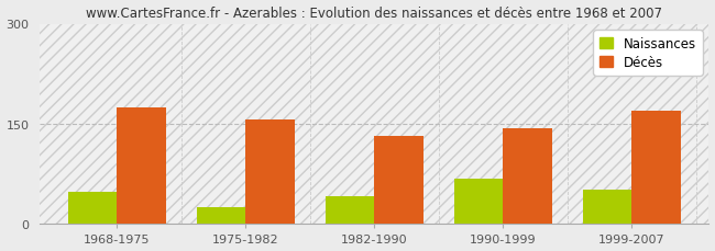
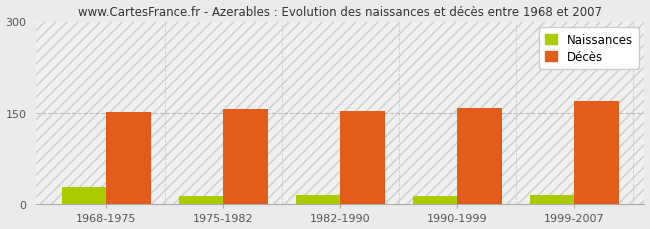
Naissances/1968-1975: 48 -> 28
Décès/1968-1975: 174 -> 151
Naissances/1975-1982: 26 -> 14
Naissances/1982-1990: 42 -> 16
Décès/1982-1990: 132 -> 154
Naissances/1990-1999: 68 -> 13
Décès/1990-1999: 144 -> 158
Naissances/1999-2007: 52 -> 16
